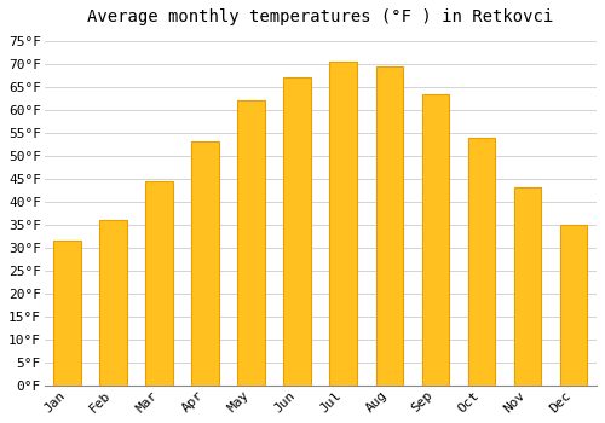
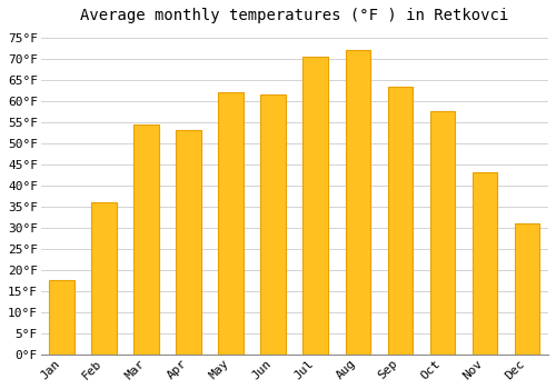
Jan: 31.5°F -> 17.5°F
Mar: 44.5°F -> 54.5°F
Jun: 67.0°F -> 61.5°F
Aug: 69.5°F -> 72.0°F
Oct: 54.0°F -> 57.5°F
Dec: 35.0°F -> 31.0°F
